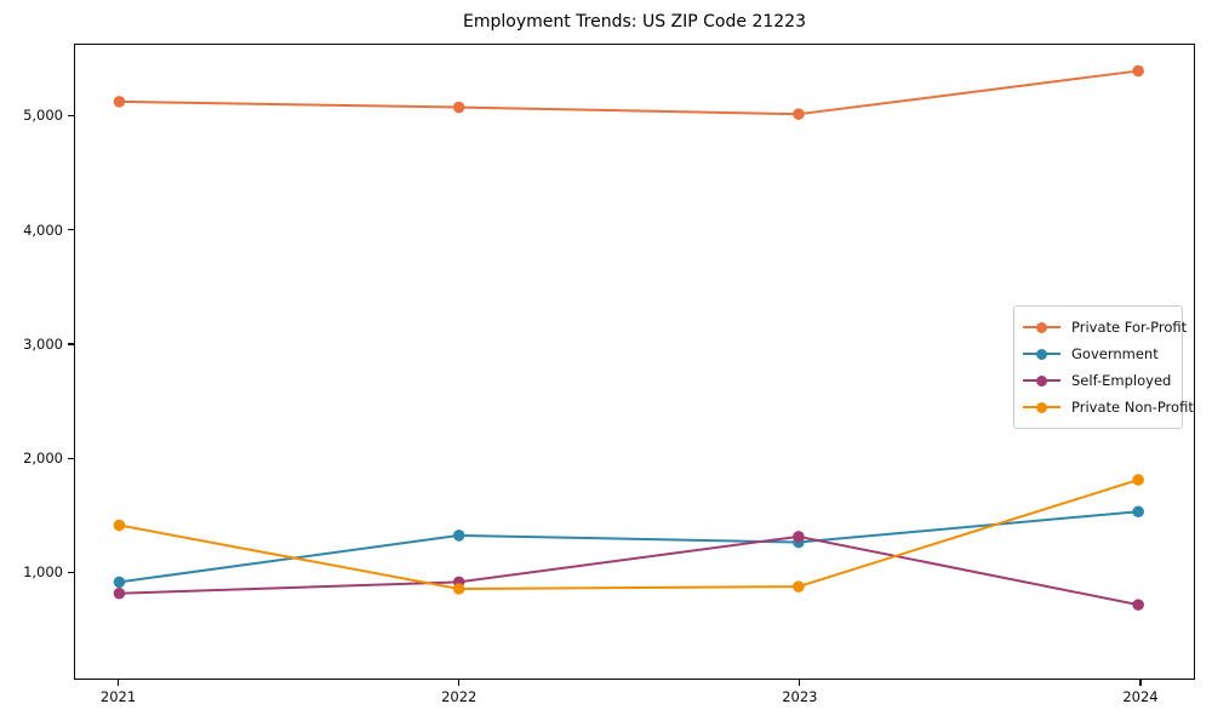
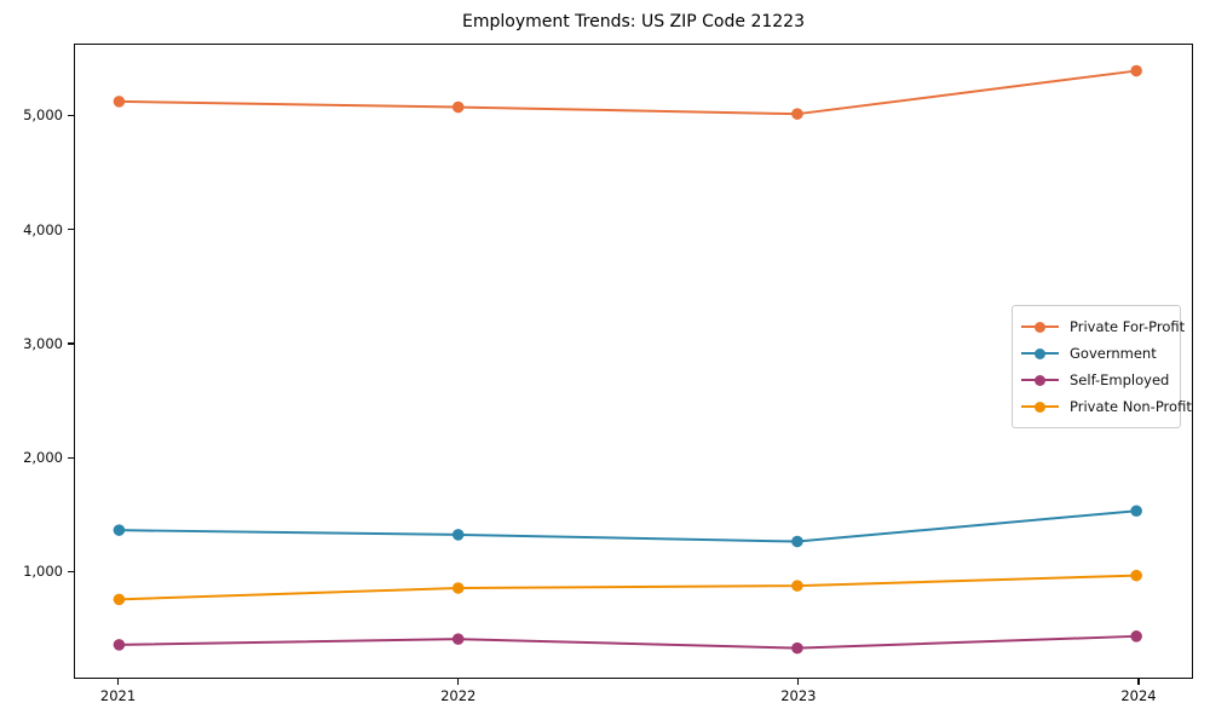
Government/2021: 900 -> 1400
Self-Employed/2021: 800 -> 300
Private Non-Profit/2021: 1400 -> 700
Self-Employed/2022: 900 -> 400
Self-Employed/2023: 1300 -> 300
Self-Employed/2024: 700 -> 400
Private Non-Profit/2024: 1800 -> 1000
